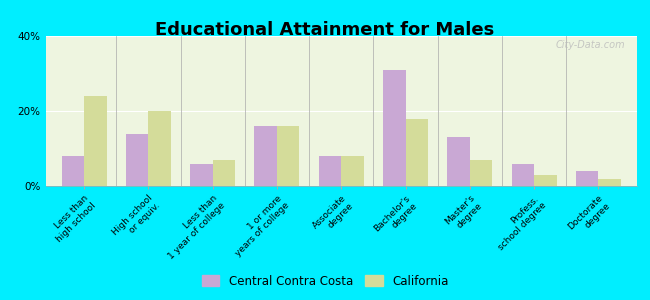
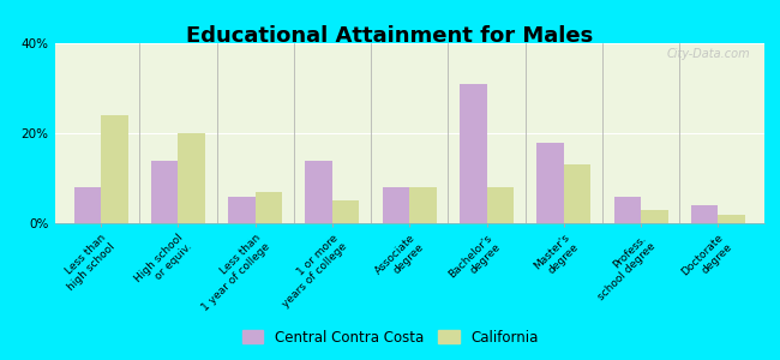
Central Contra Costa/1 or more years of college: 16% -> 14%
California/1 or more years of college: 16% -> 5%
California/Bachelor's degree: 18% -> 8%
Central Contra Costa/Master's degree: 13% -> 18%
California/Master's degree: 7% -> 13%
